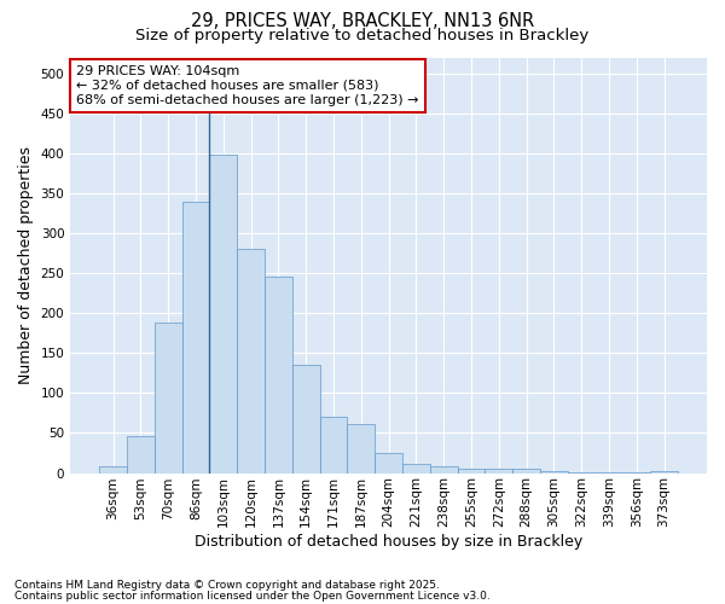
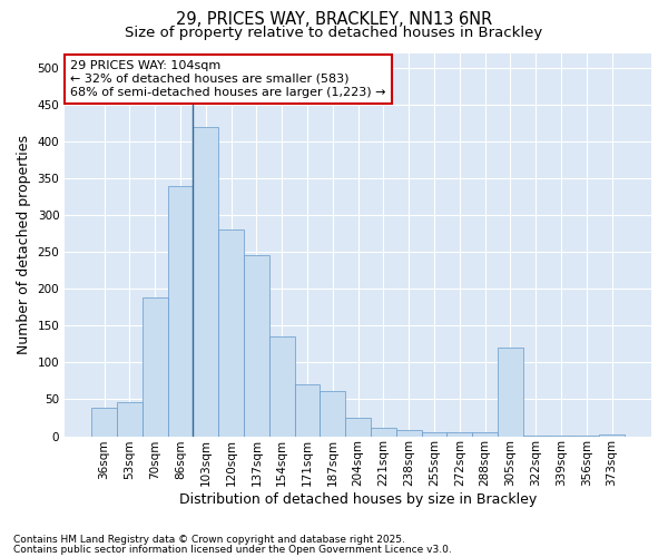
36sqm: 8 -> 38
103sqm: 398 -> 420
305sqm: 3 -> 120
